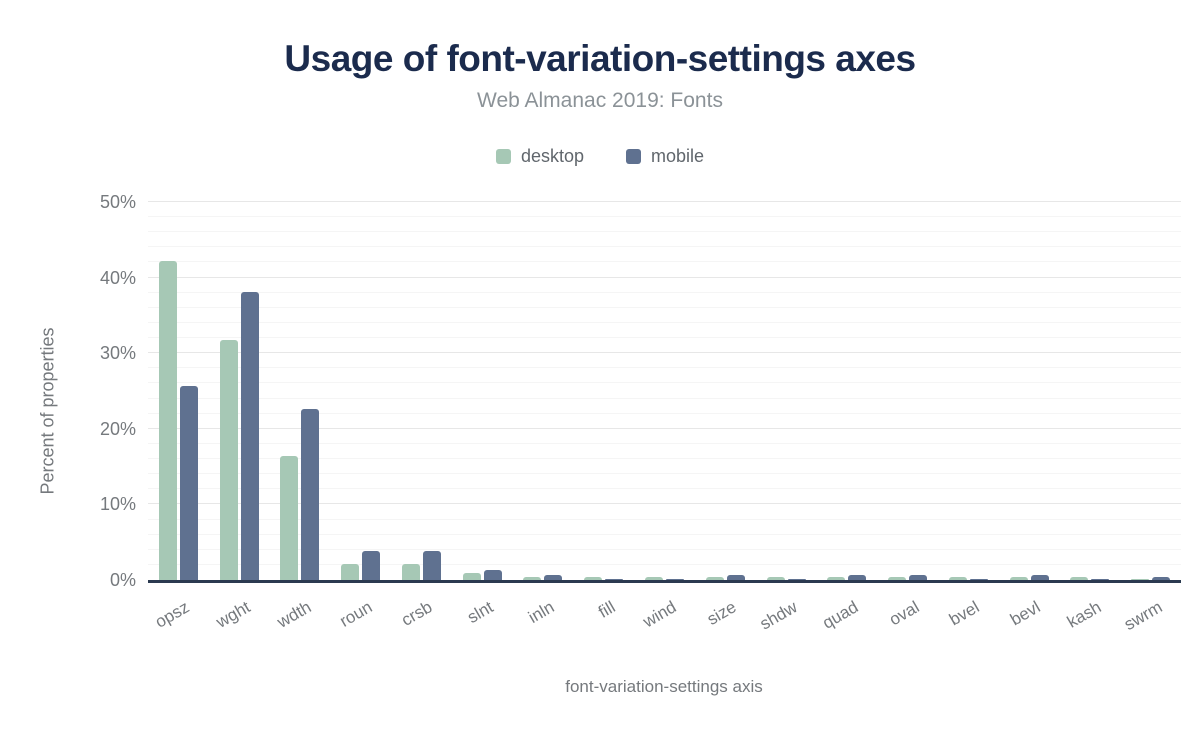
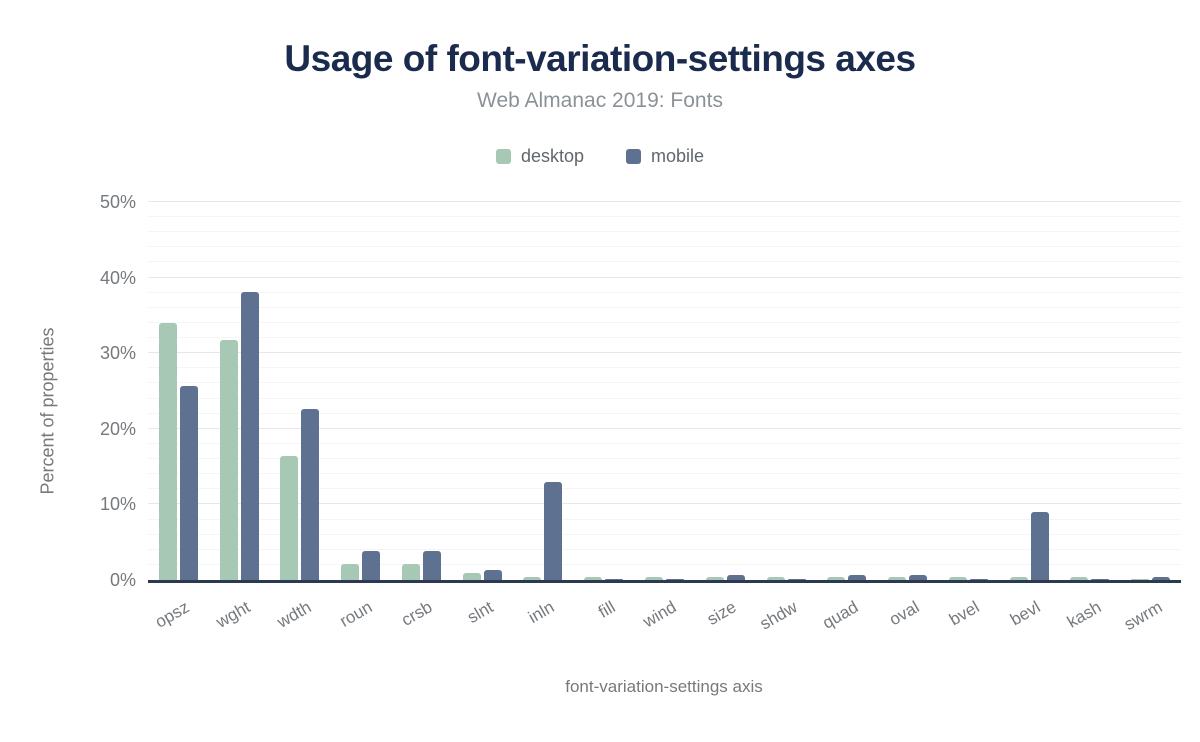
desktop/opsz: 42% -> 34%
mobile/inln: 1% -> 13%
mobile/bevl: 1% -> 9%
